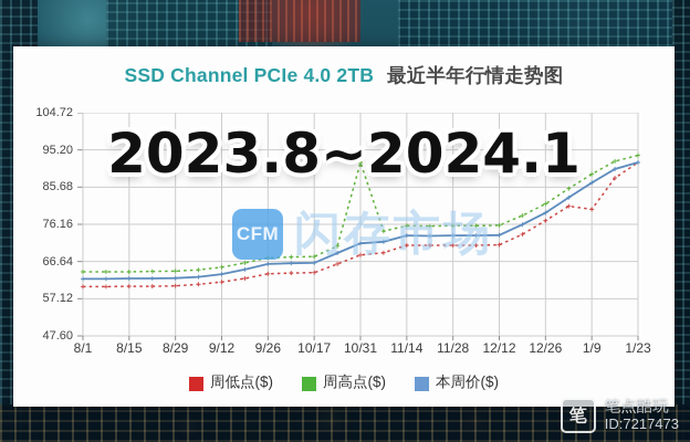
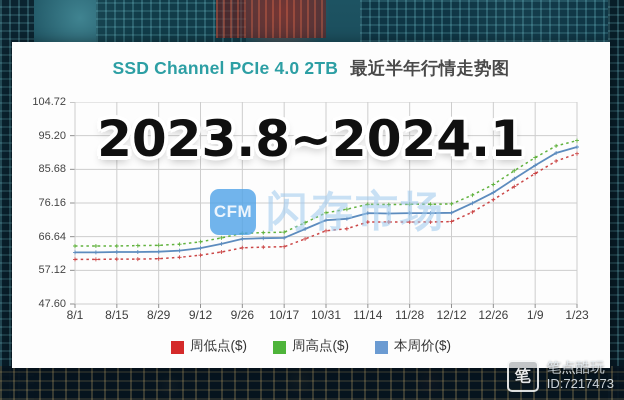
周高点($)/10/31: 92 -> 73
周低点($)/1/9: 80 -> 84
周低点($)/1/23: 92 -> 90
